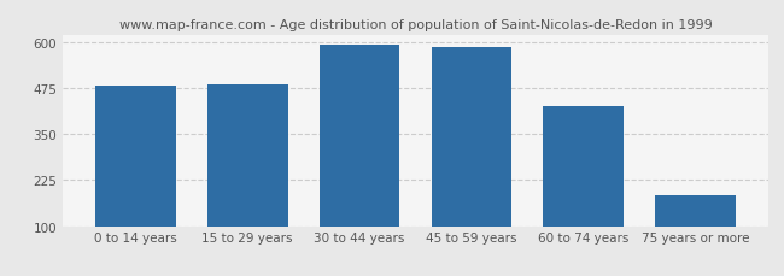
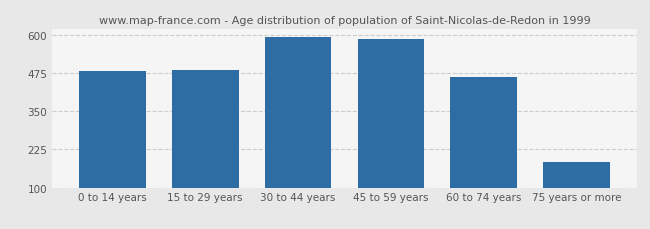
60 to 74 years: 425 -> 462
